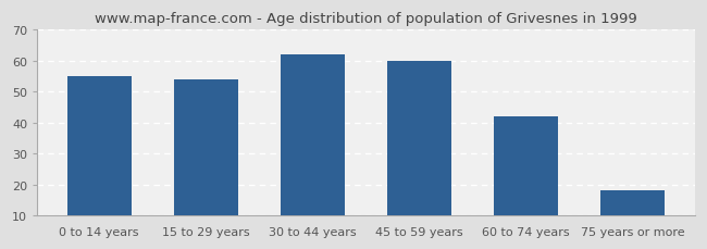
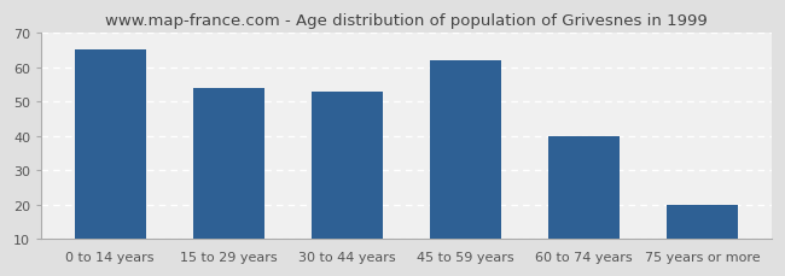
0 to 14 years: 55 -> 65
30 to 44 years: 62 -> 53
45 to 59 years: 60 -> 62
60 to 74 years: 42 -> 40
75 years or more: 18 -> 20
